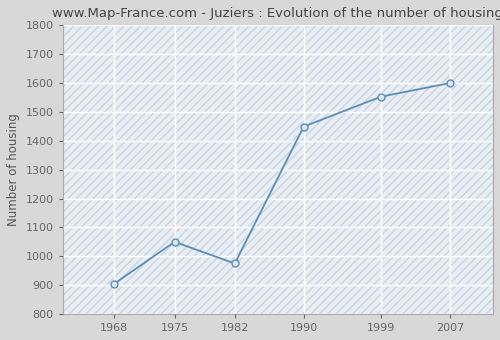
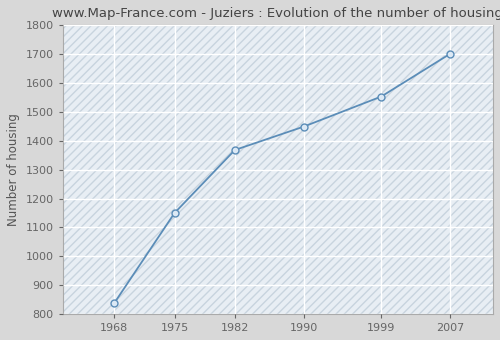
1968: 905 -> 838
1975: 1050 -> 1150
1982: 975 -> 1368
2007: 1600 -> 1701
